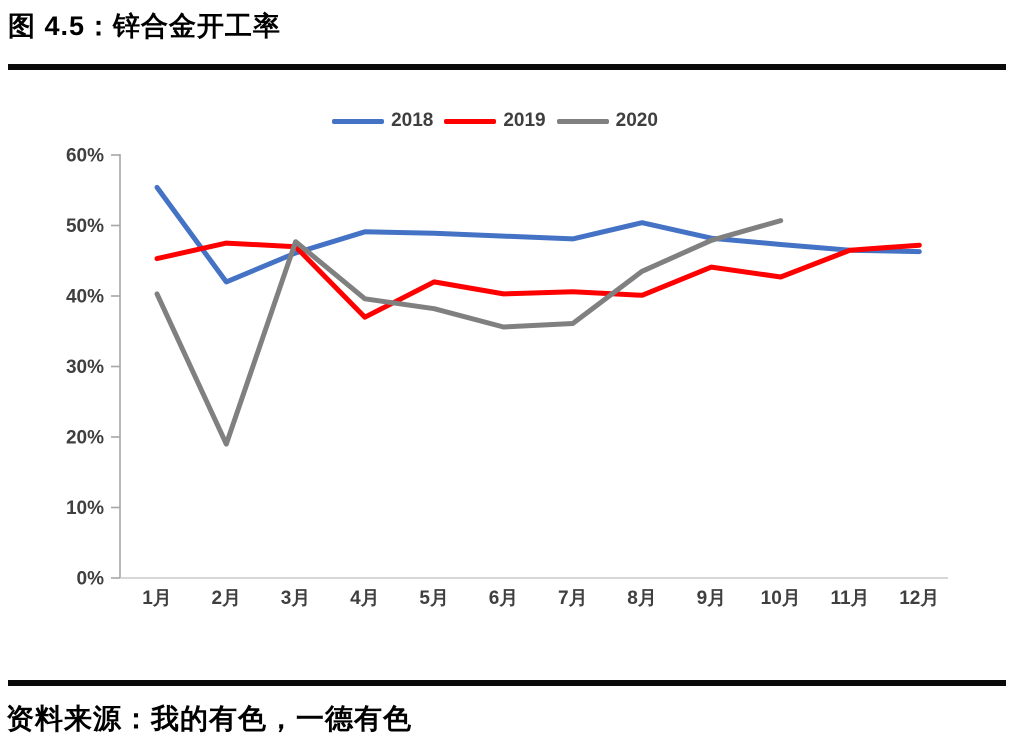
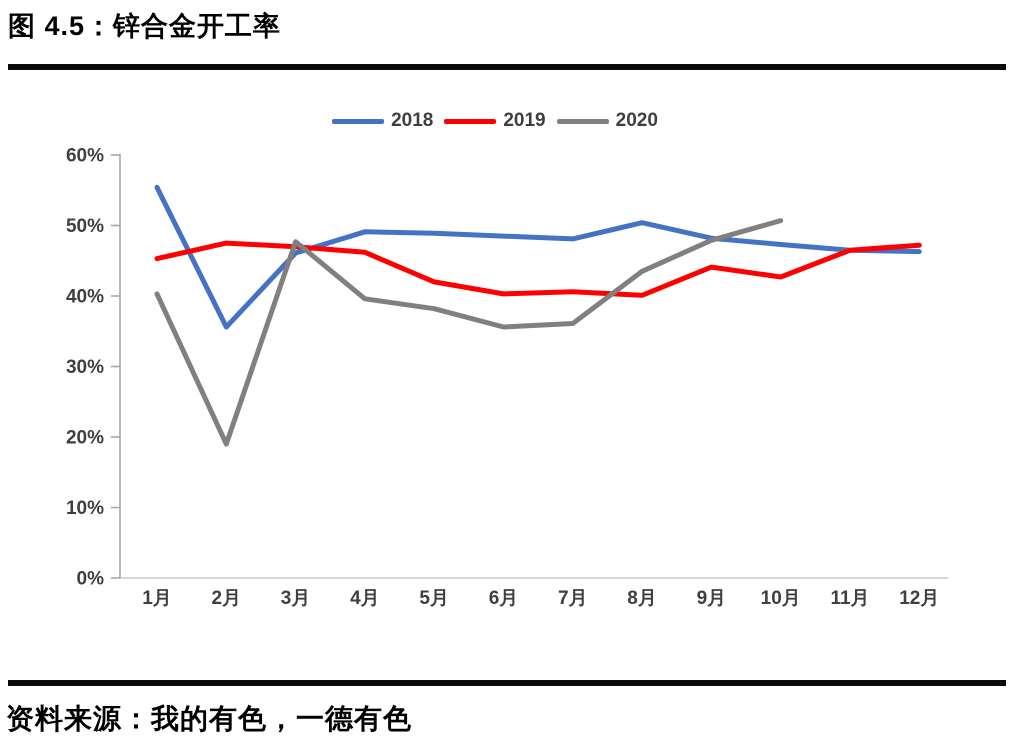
2018/2月: 42% -> 36%
2019/4月: 37% -> 46%
